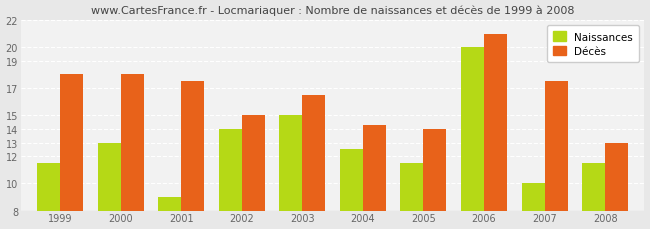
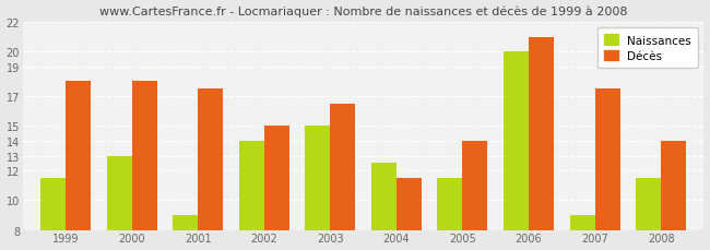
Décès/2004: 14.3 -> 11.5
Naissances/2007: 10.0 -> 9.0
Décès/2008: 13.0 -> 14.0
